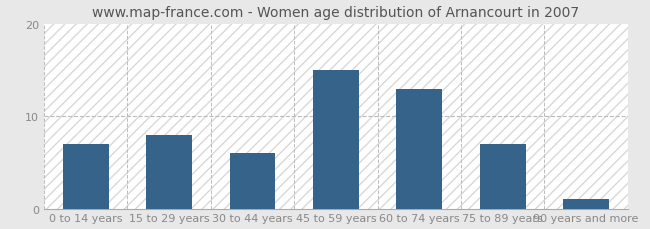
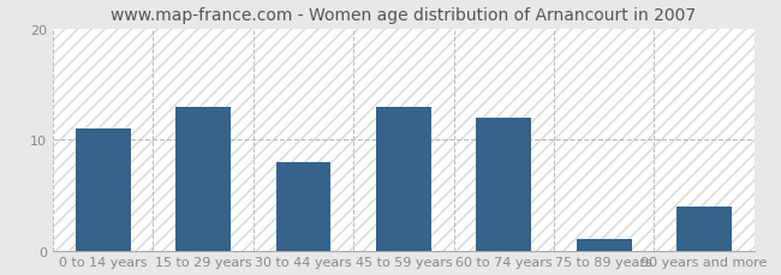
0 to 14 years: 7 -> 11
15 to 29 years: 8 -> 13
30 to 44 years: 6 -> 8
45 to 59 years: 15 -> 13
60 to 74 years: 13 -> 12
75 to 89 years: 7 -> 1
90 years and more: 1 -> 4
